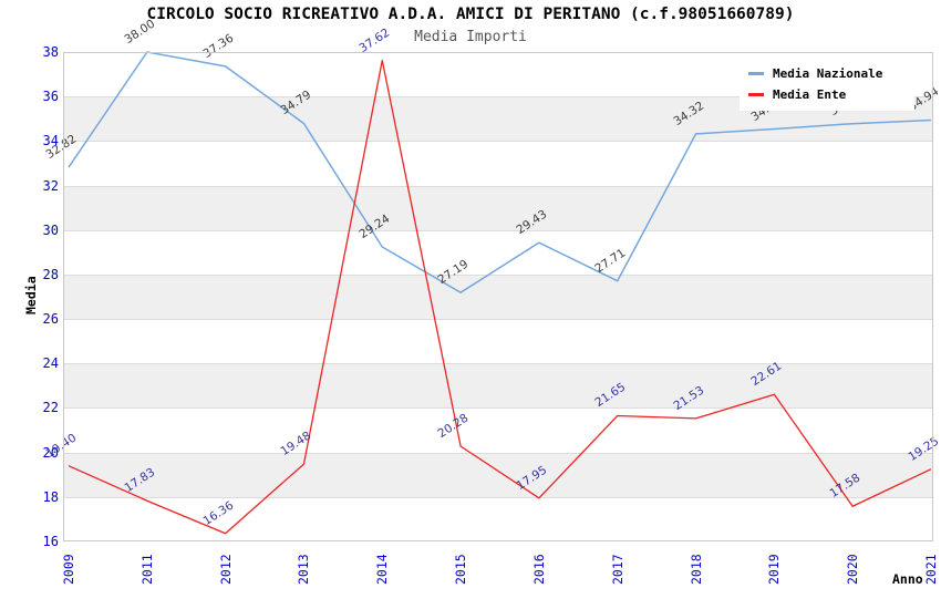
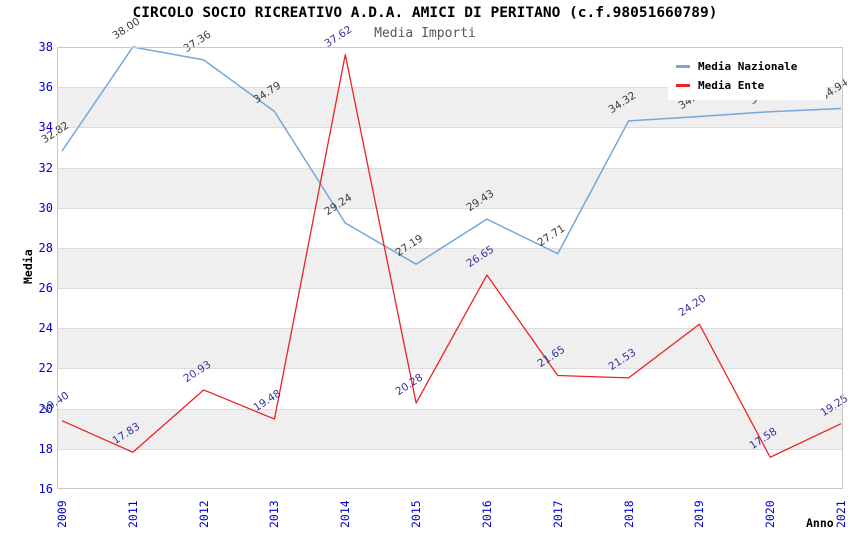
Media Ente/2012: 16.36 -> 20.93
Media Ente/2016: 17.95 -> 26.65
Media Ente/2019: 22.61 -> 24.20
